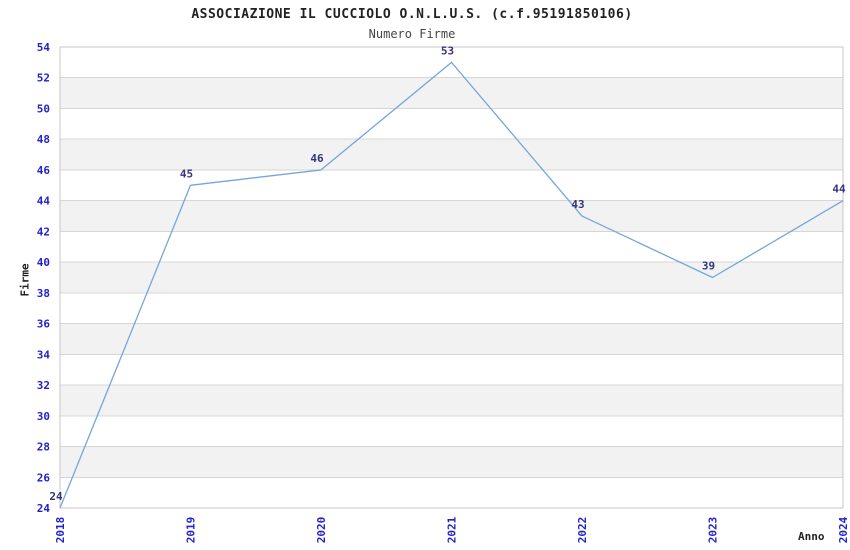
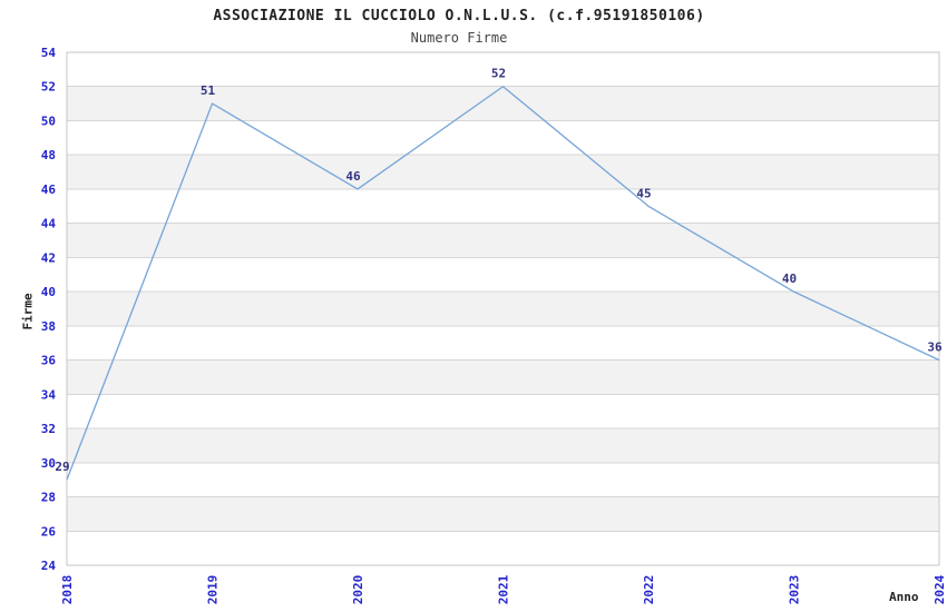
2018: 24 -> 29
2019: 45 -> 51
2021: 53 -> 52
2022: 43 -> 45
2023: 39 -> 40
2024: 44 -> 36
